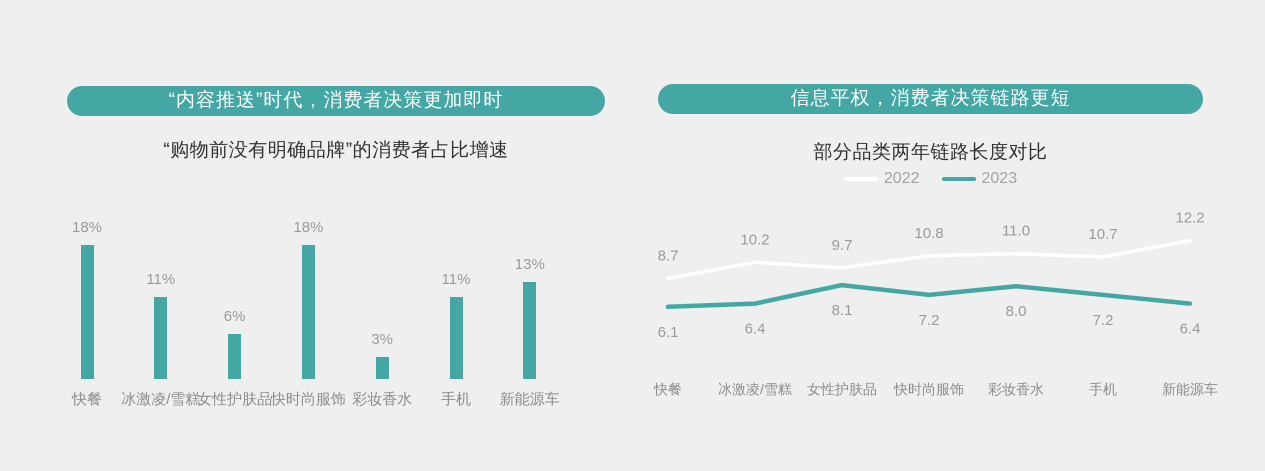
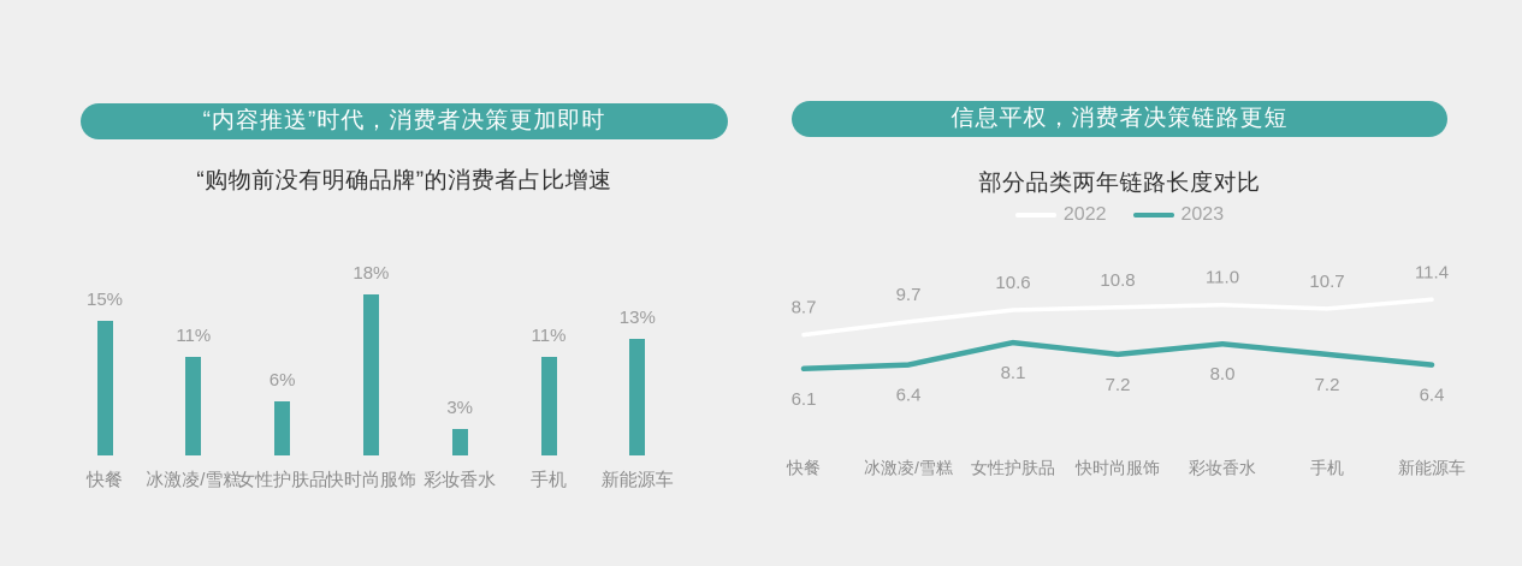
“购物前没有明确品牌”的消费者占比增速/快餐: 18% -> 15%
部分品类两年链路长度对比/2022/冰激凌/雪糕: 10.2 -> 9.7
部分品类两年链路长度对比/2022/女性护肤品: 9.7 -> 10.6
部分品类两年链路长度对比/2022/新能源车: 12.2 -> 11.4
